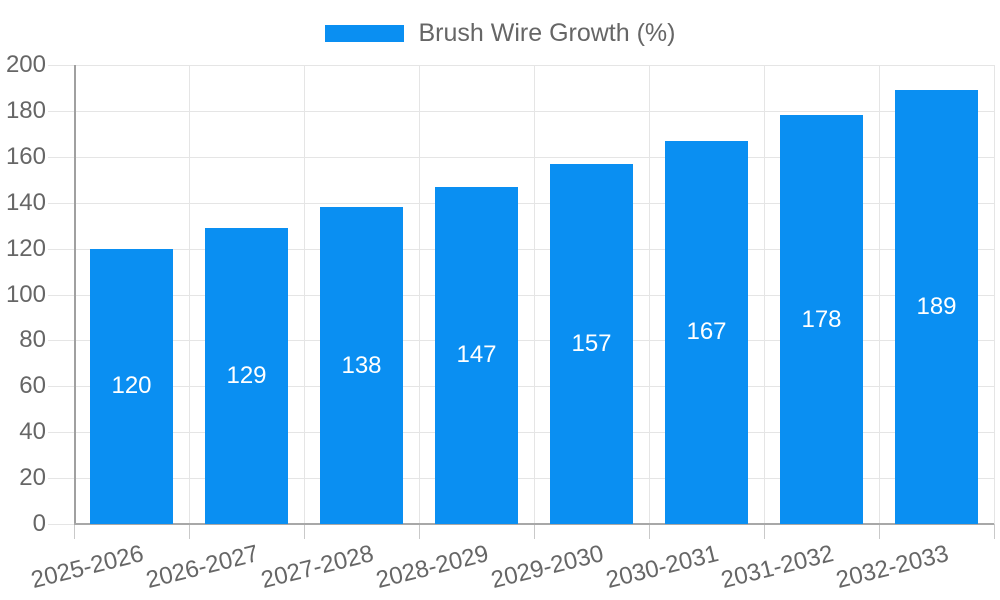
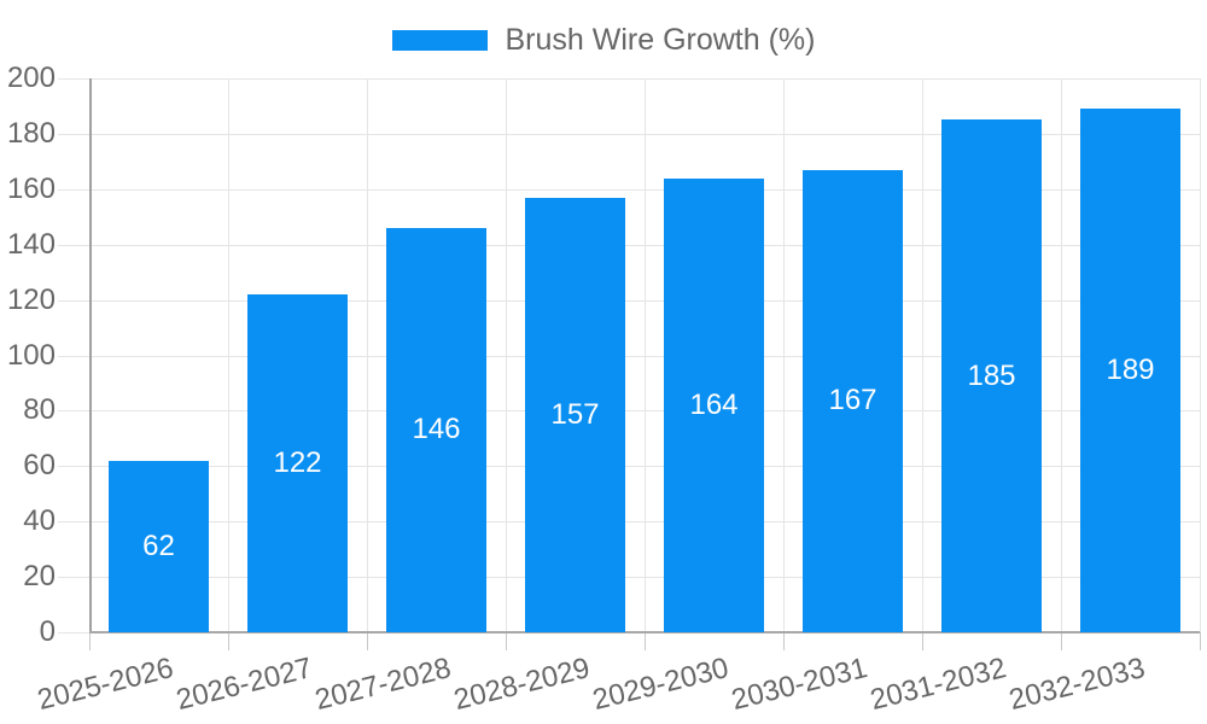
2025-2026: 120 -> 62
2026-2027: 129 -> 122
2027-2028: 138 -> 146
2028-2029: 147 -> 157
2029-2030: 157 -> 164
2031-2032: 178 -> 185
